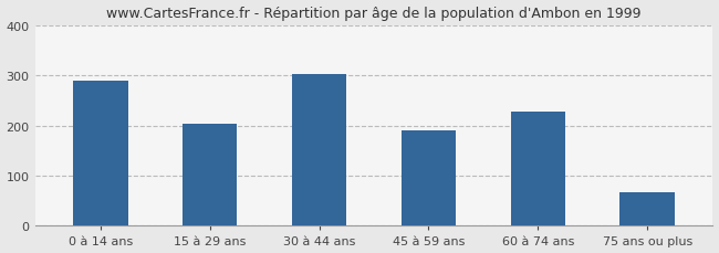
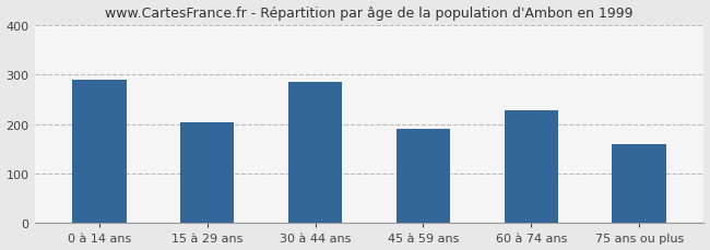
30 à 44 ans: 303 -> 285
75 ans ou plus: 67 -> 160
